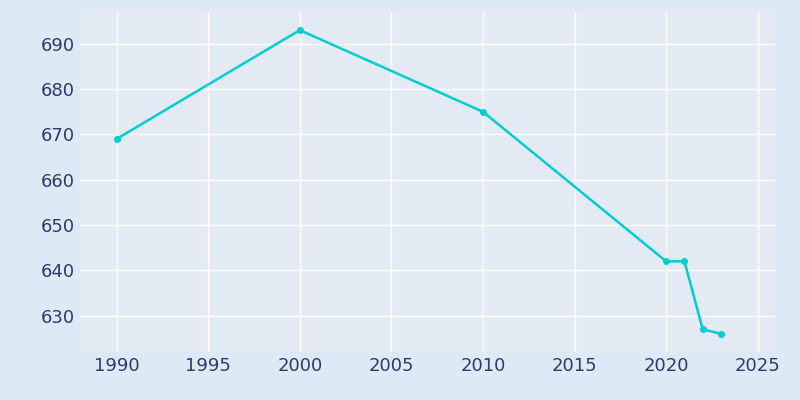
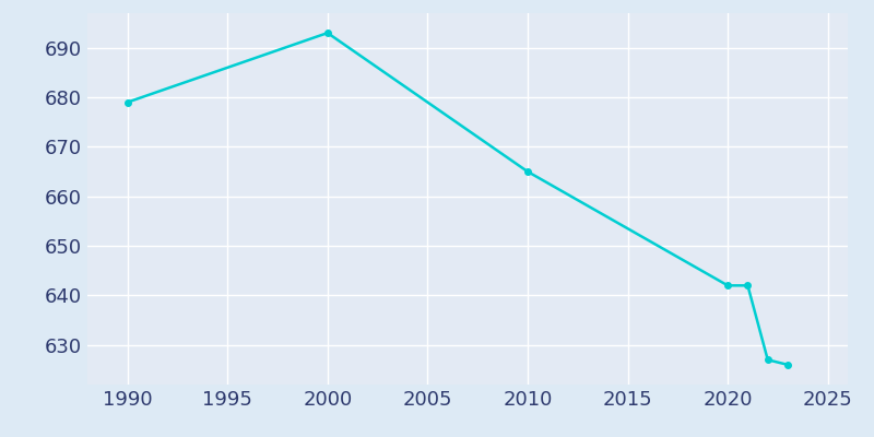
1990: 669 -> 679
2010: 675 -> 665
